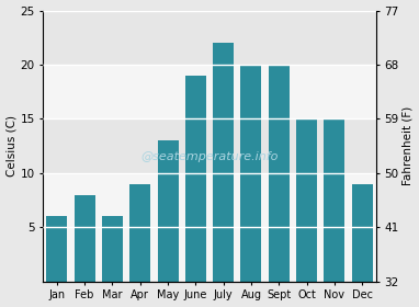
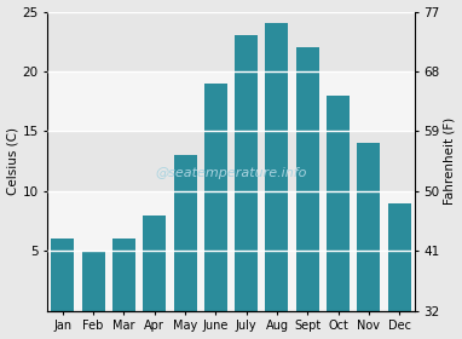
Feb: 8 -> 5
Apr: 9 -> 8
July: 22 -> 23
Aug: 20 -> 24
Sept: 20 -> 22
Oct: 15 -> 18
Nov: 15 -> 14
